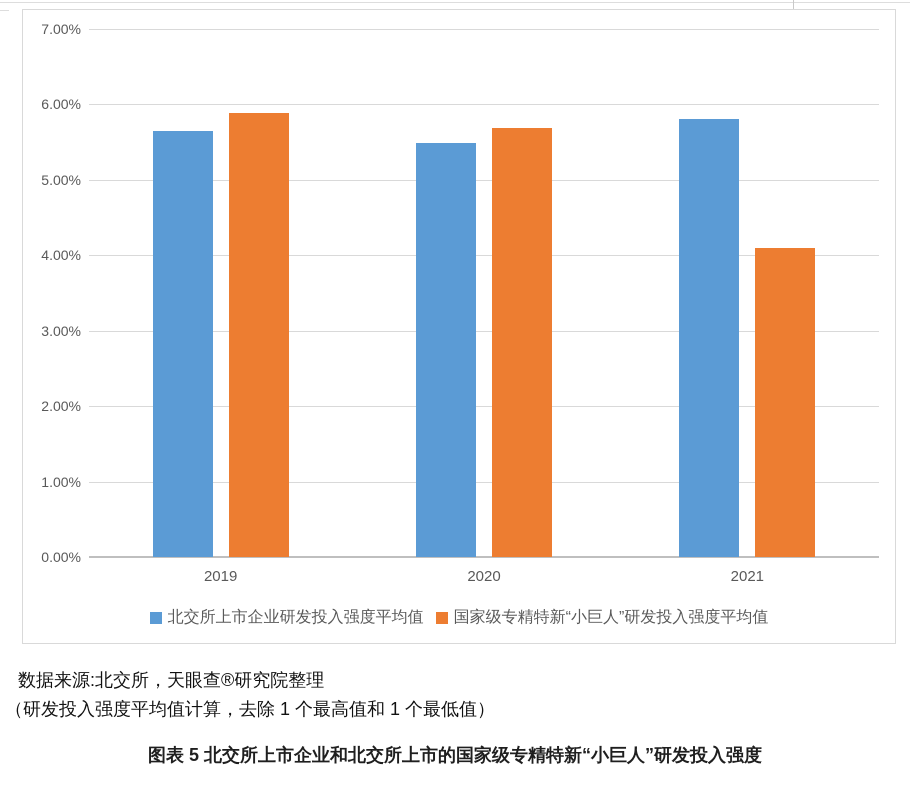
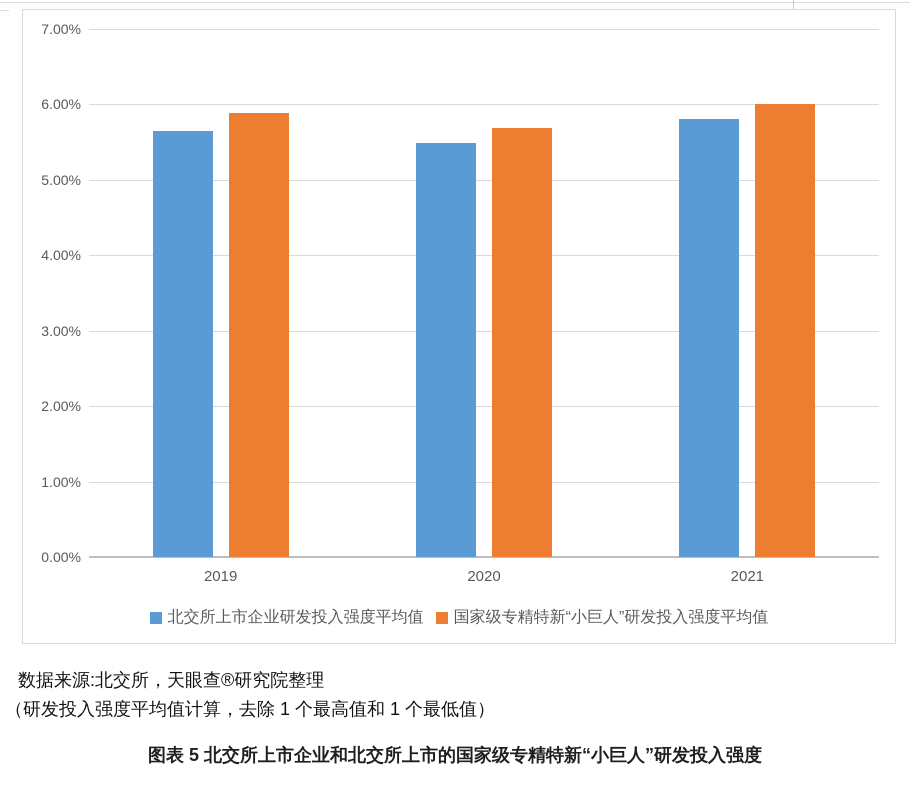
国家级专精特新“小巨人”研发投入强度平均值/2021: 4.1% -> 6.0%
